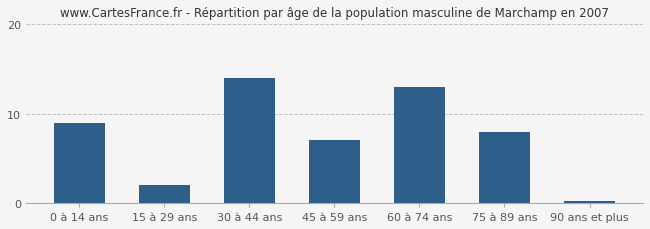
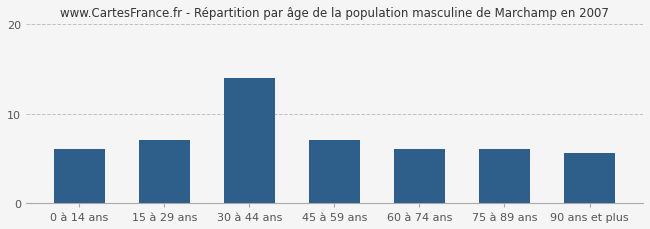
0 à 14 ans: 9.0 -> 6.0
15 à 29 ans: 2.0 -> 7.0
60 à 74 ans: 13.0 -> 6.0
75 à 89 ans: 8.0 -> 6.0
90 ans et plus: 0.2 -> 5.6
